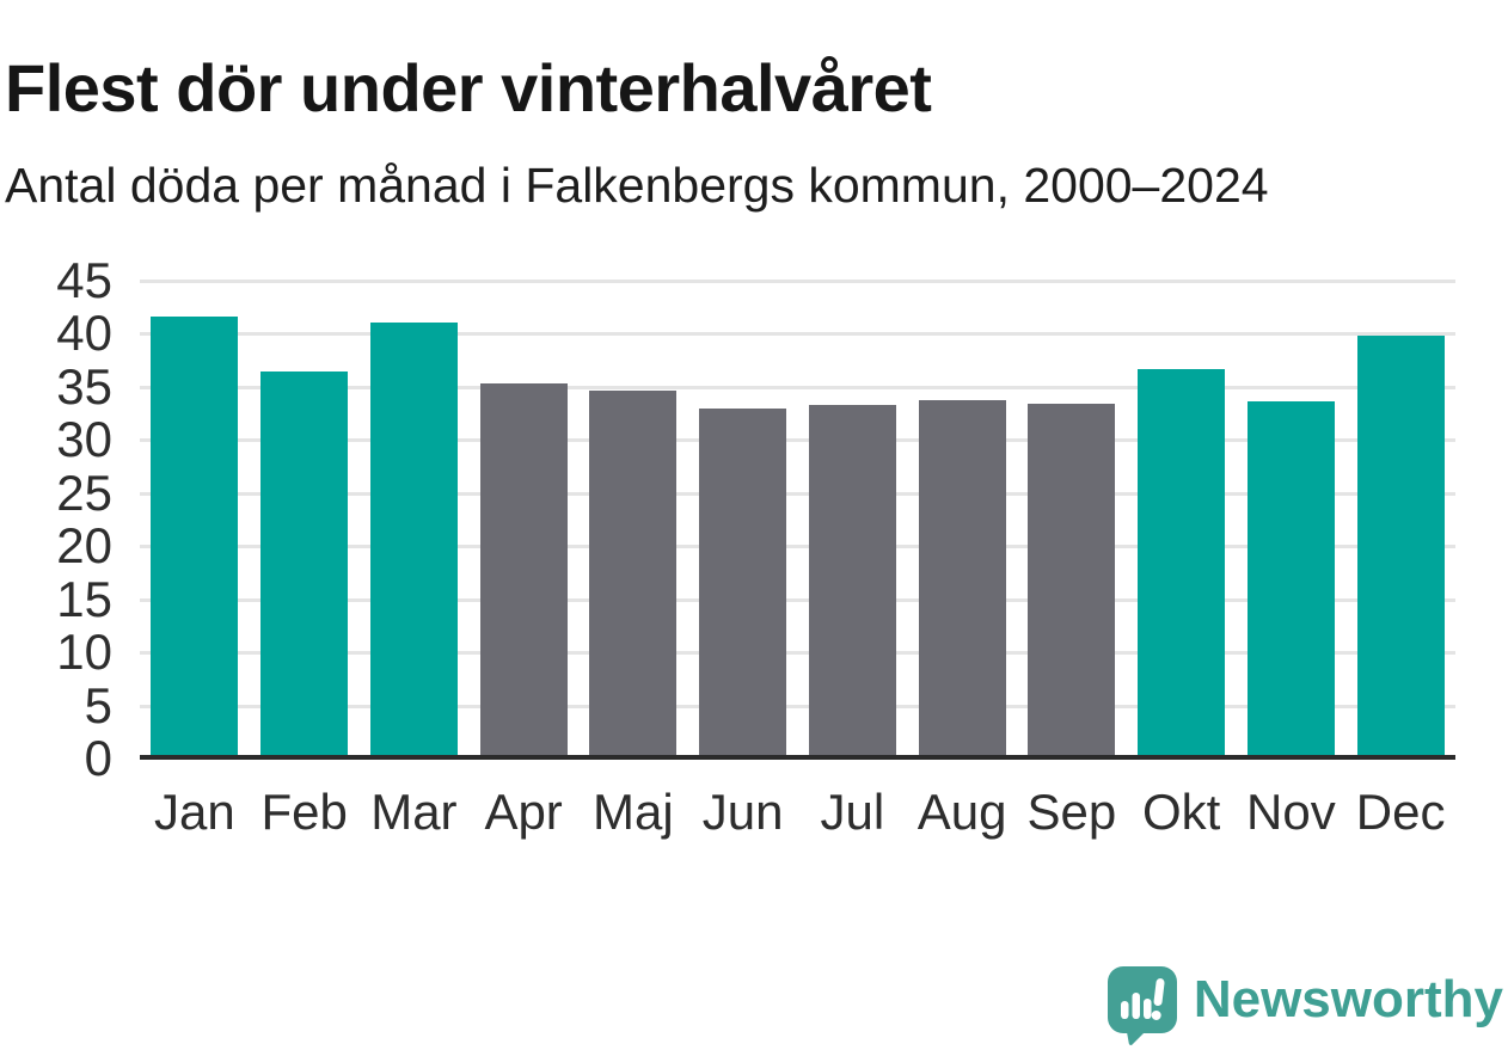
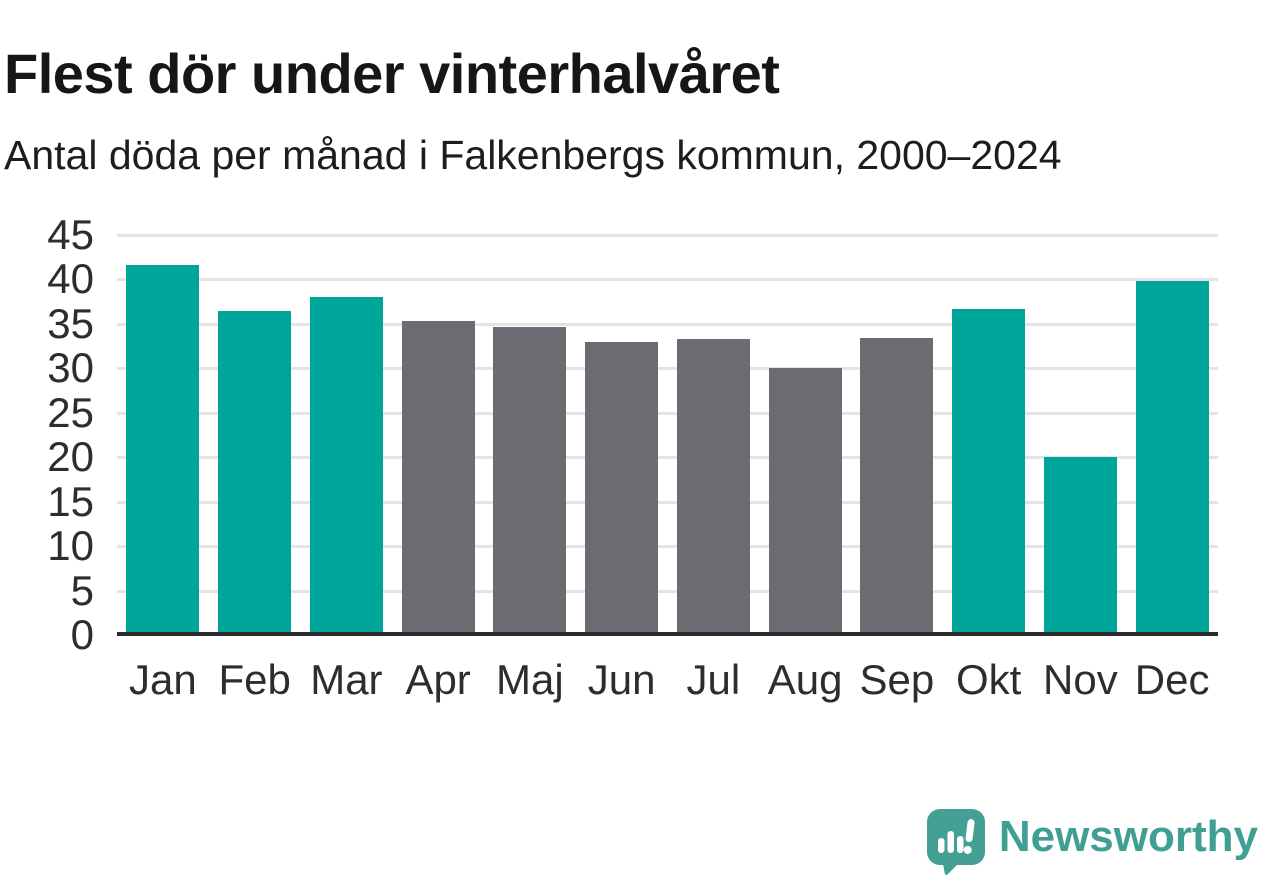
Mar: 41 -> 38
Aug: 34 -> 30
Nov: 34 -> 20
